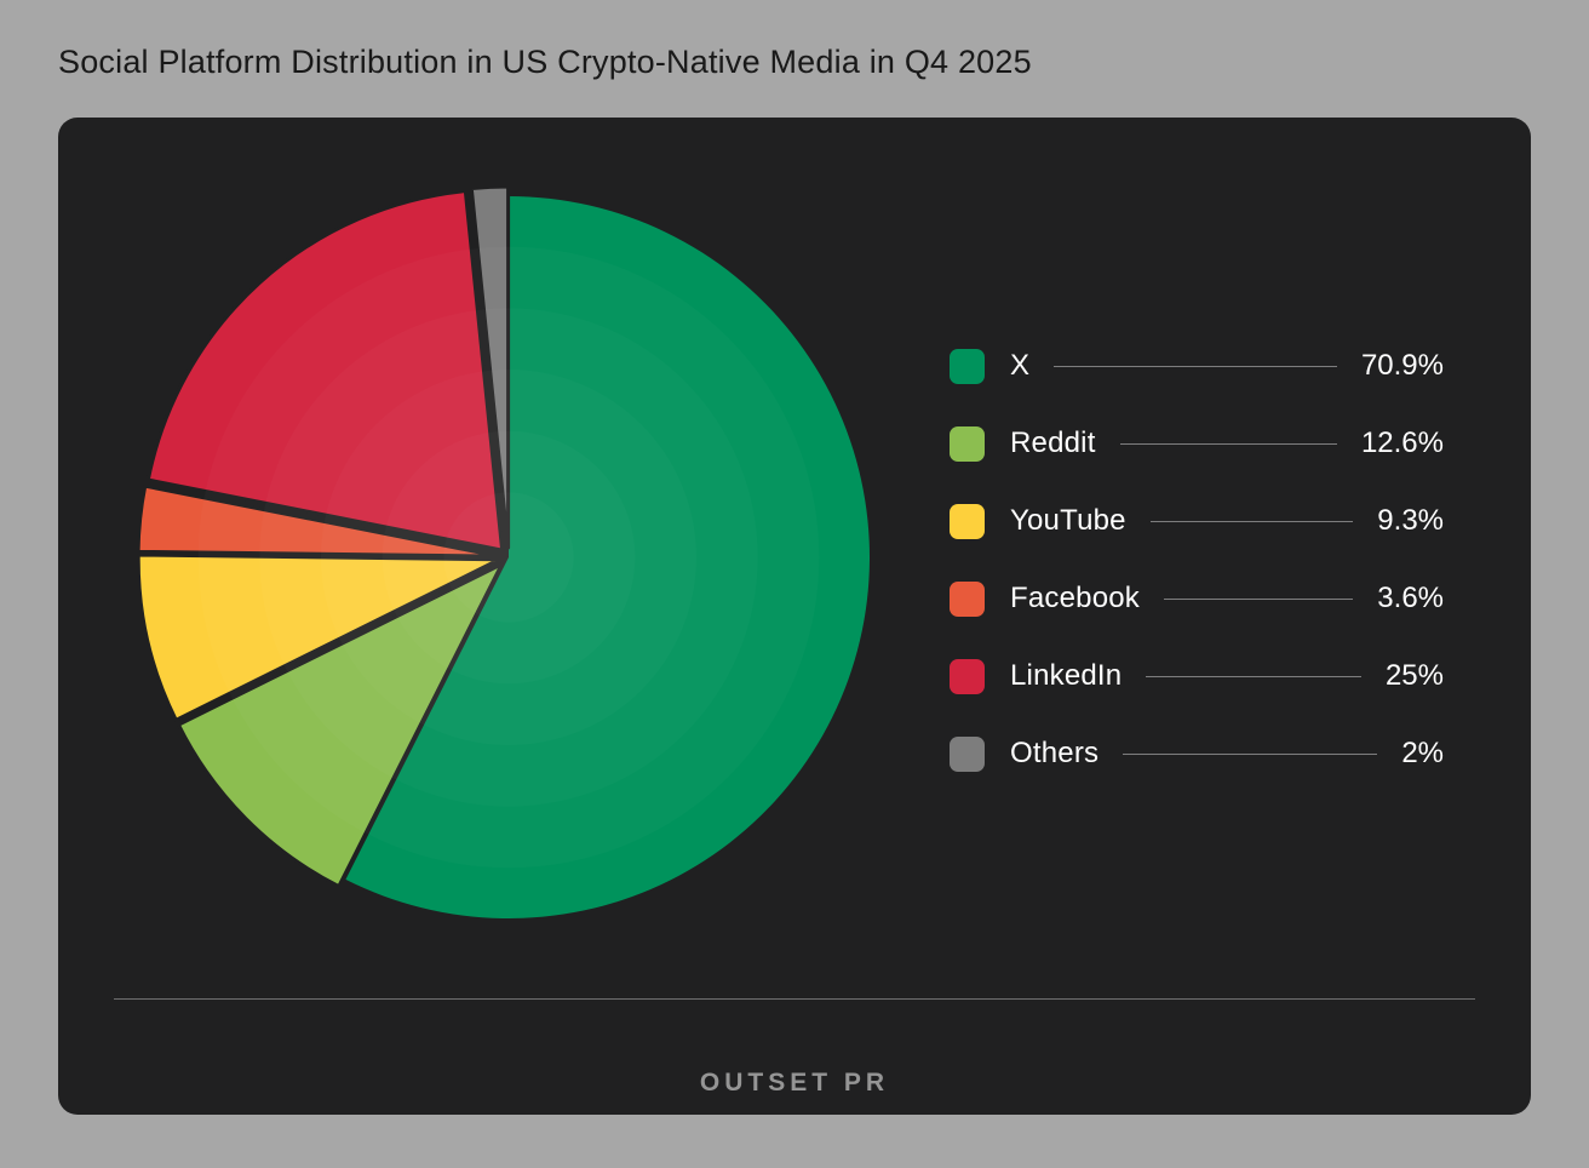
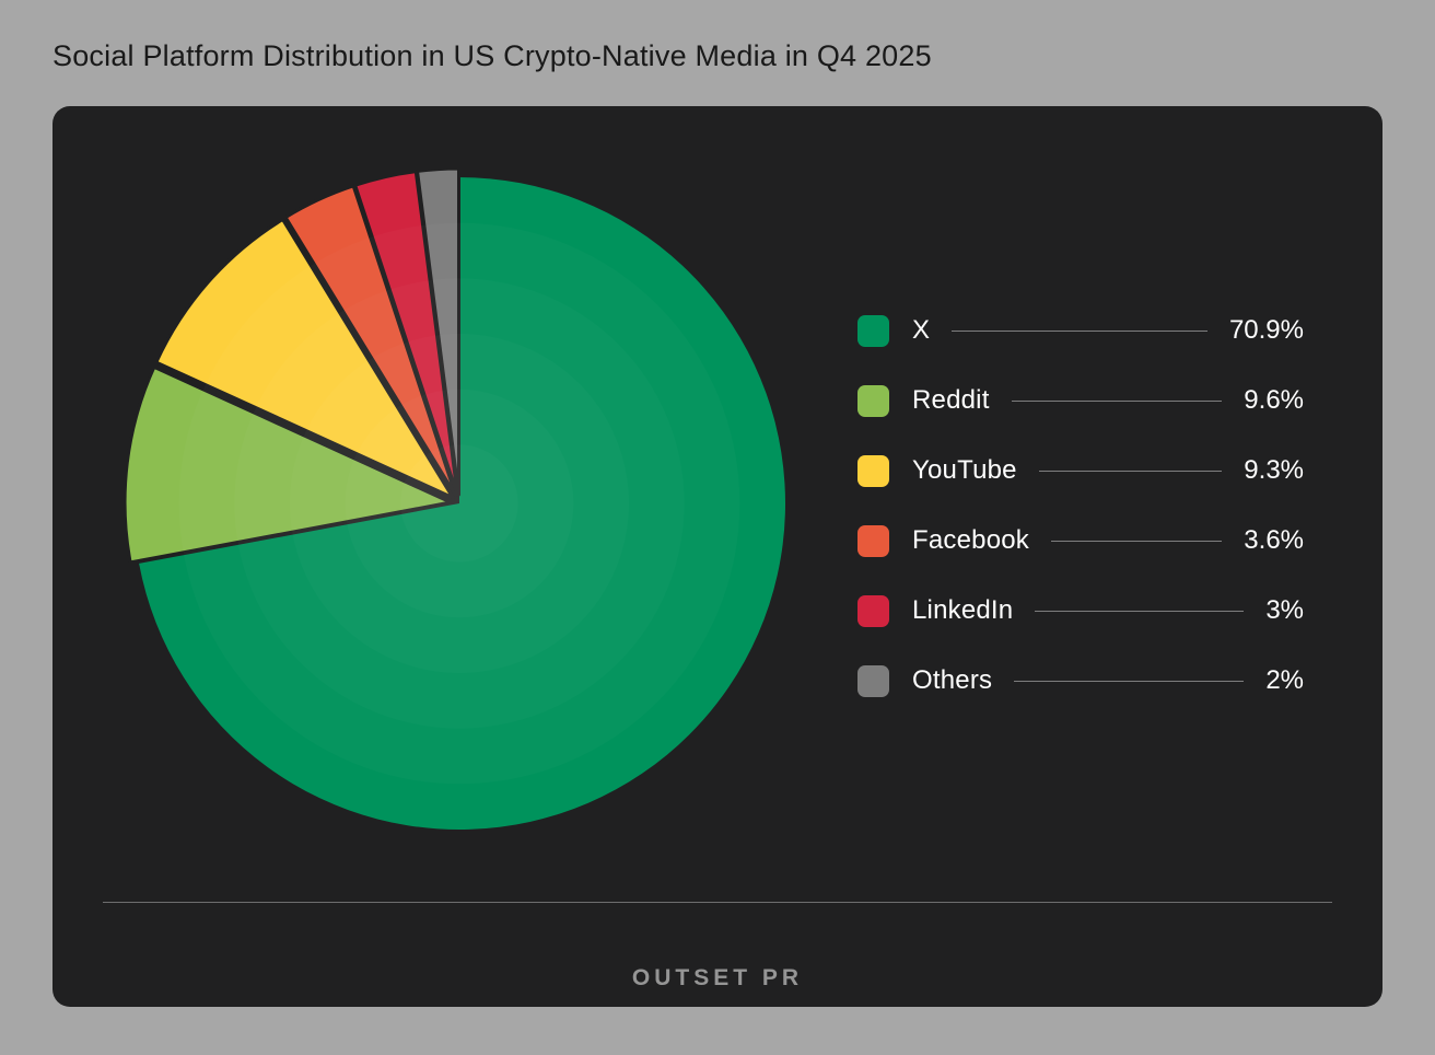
Reddit: 12.6% -> 9.6%
LinkedIn: 25% -> 3%
